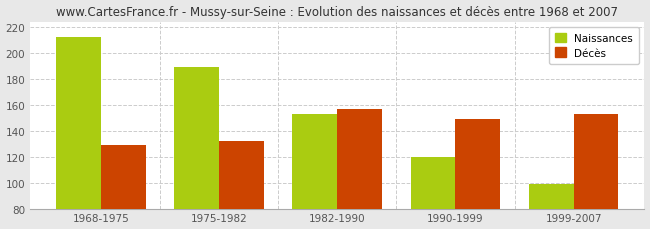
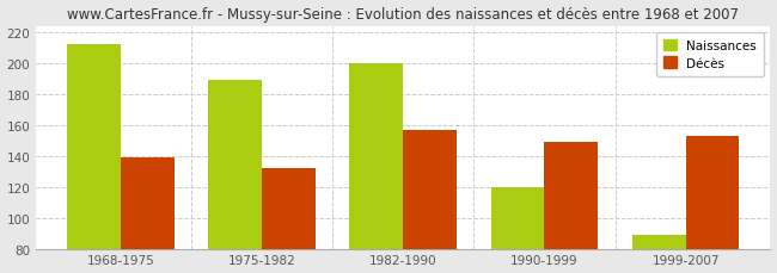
Décès/1968-1975: 129 -> 139
Naissances/1982-1990: 153 -> 200
Naissances/1999-2007: 99 -> 89
